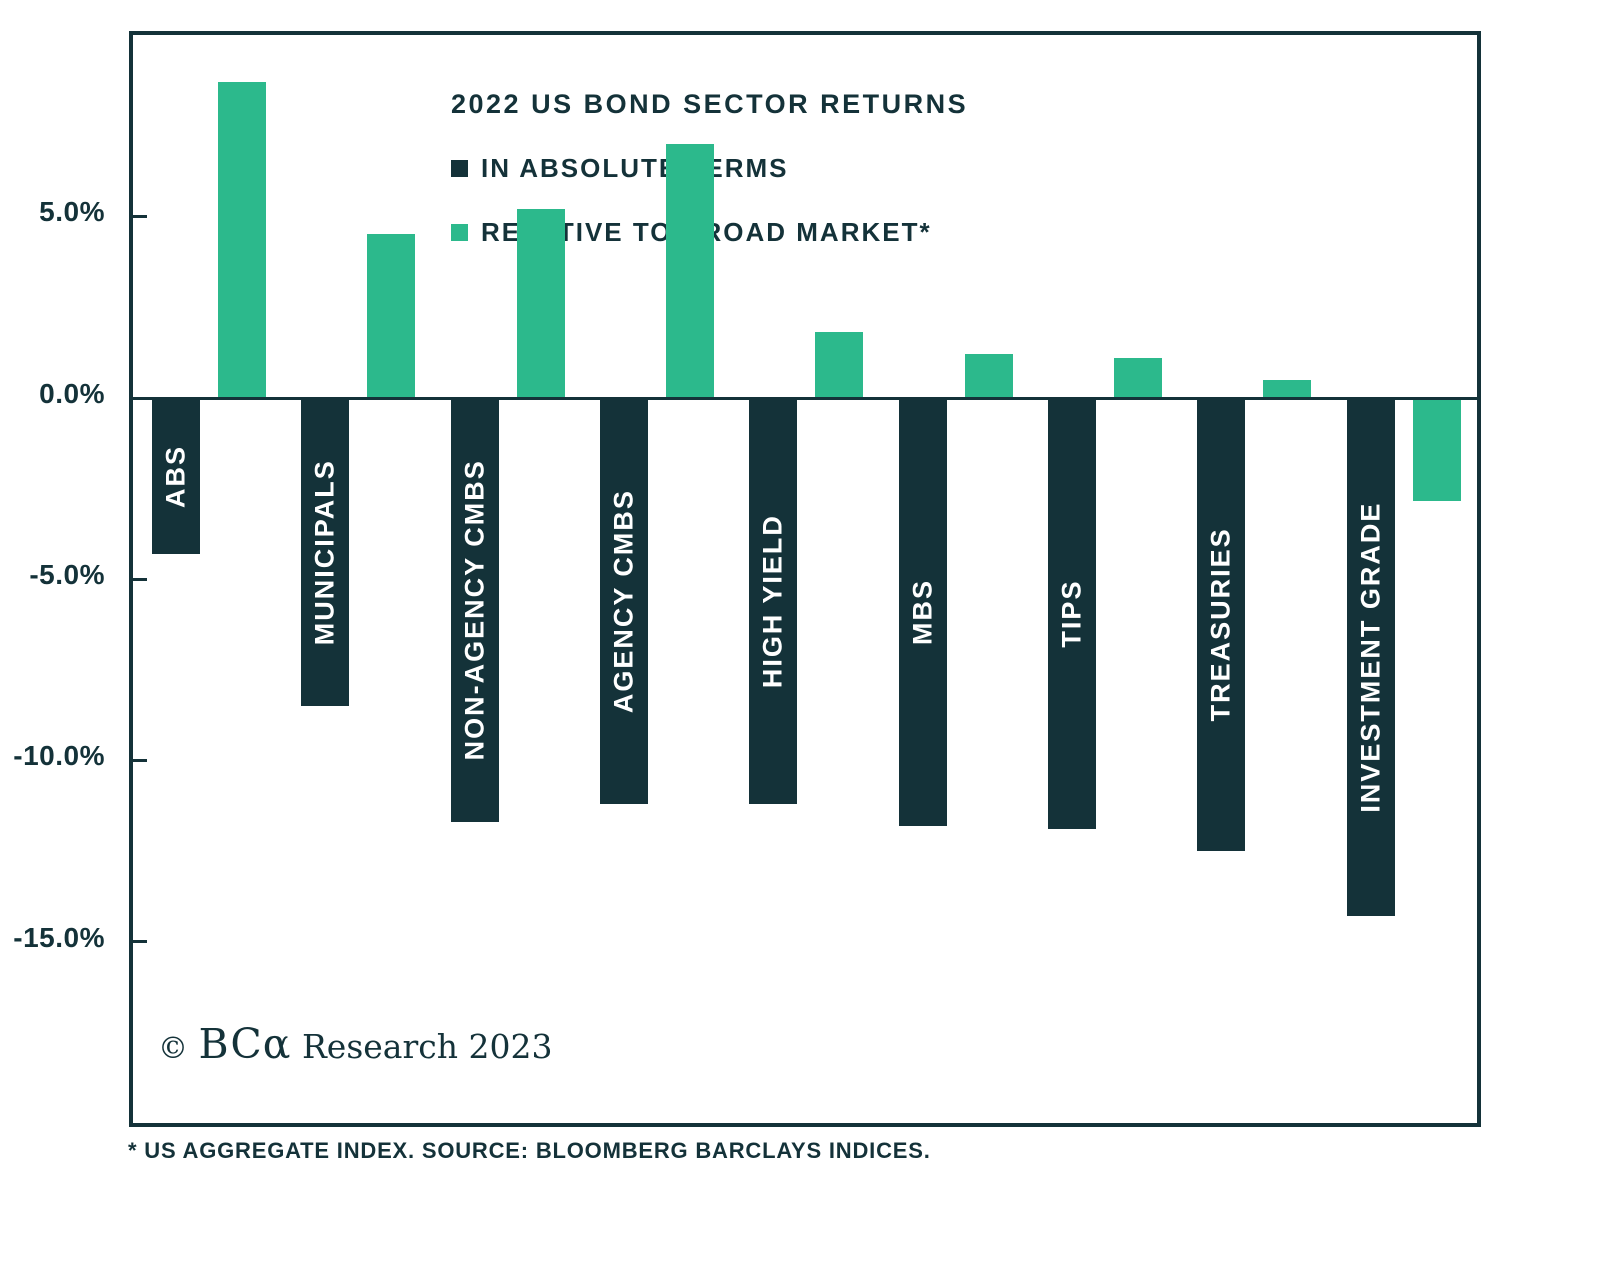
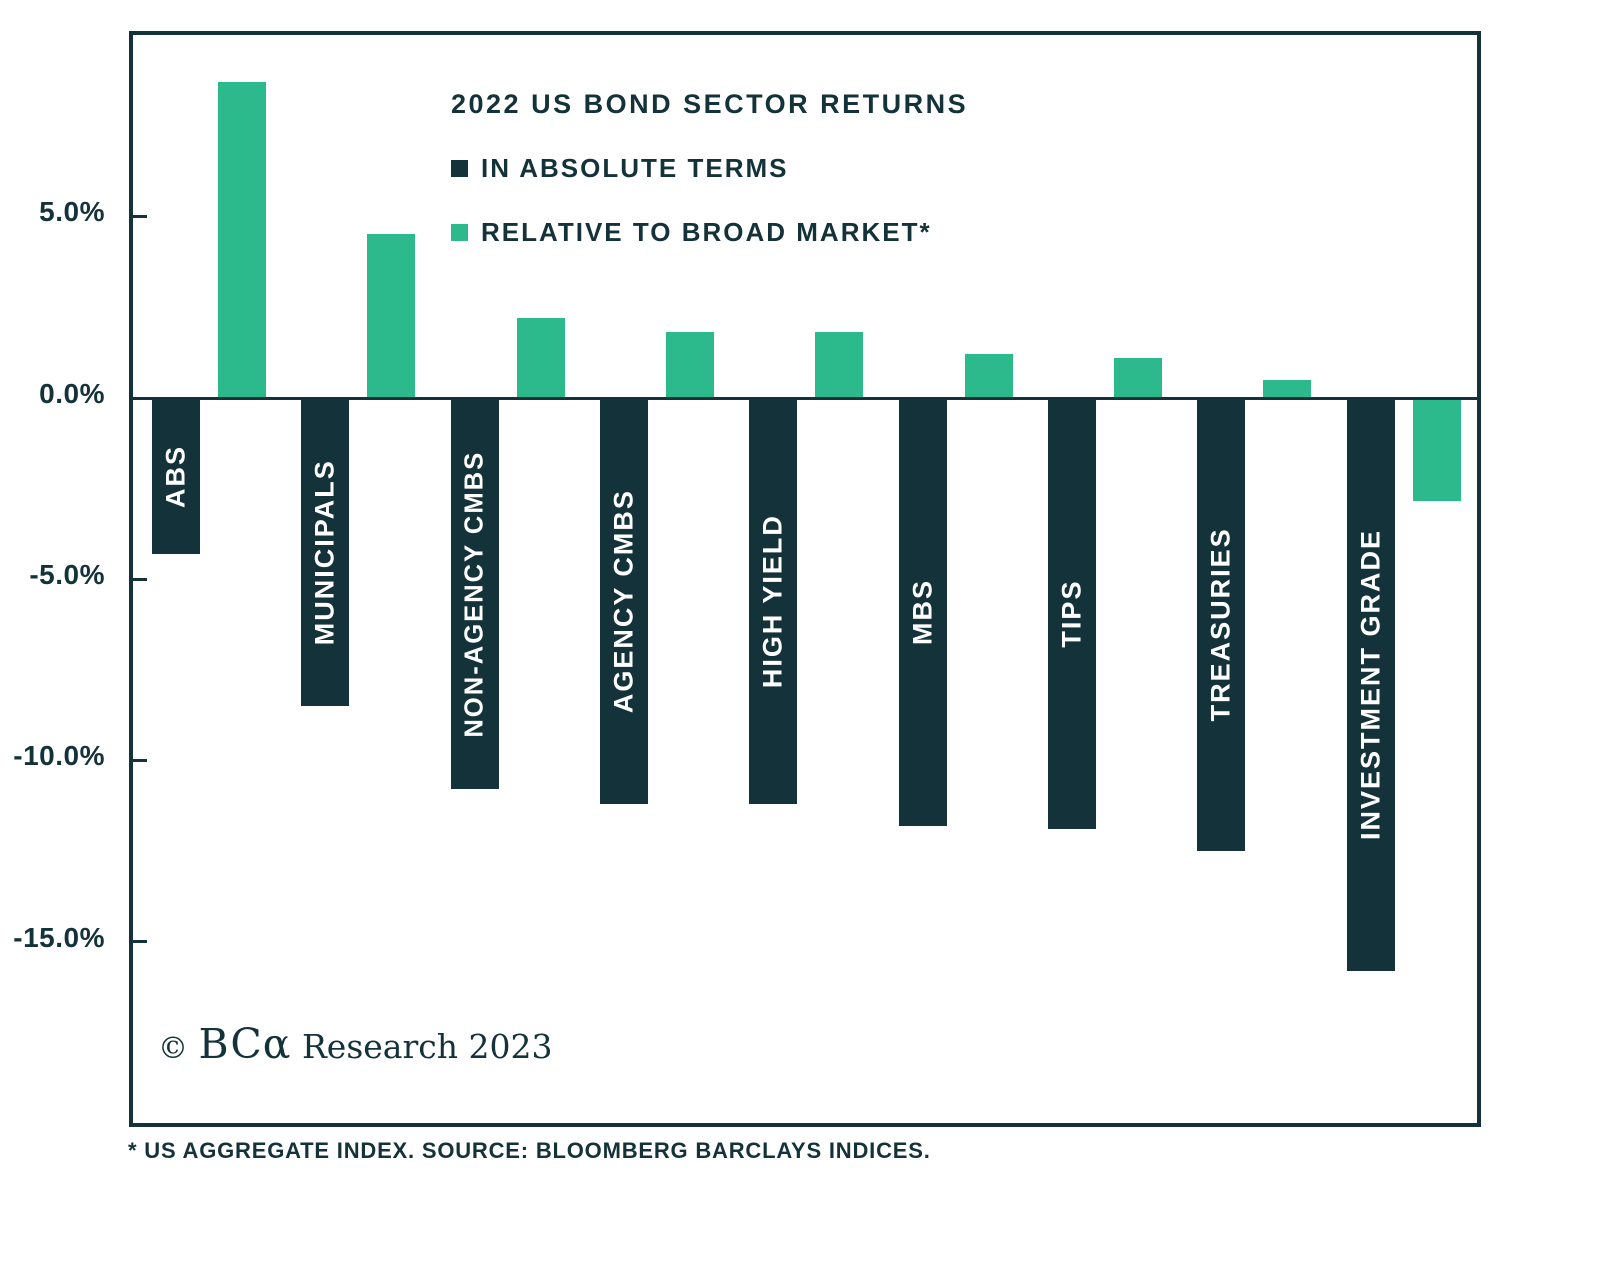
IN ABSOLUTE TERMS/NON-AGENCY CMBS: -11.7% -> -10.8%
RELATIVE TO BROAD MARKET*/NON-AGENCY CMBS: 5.2% -> 2.2%
RELATIVE TO BROAD MARKET*/AGENCY CMBS: 7.0% -> 1.8%
IN ABSOLUTE TERMS/INVESTMENT GRADE: -14.3% -> -15.8%
